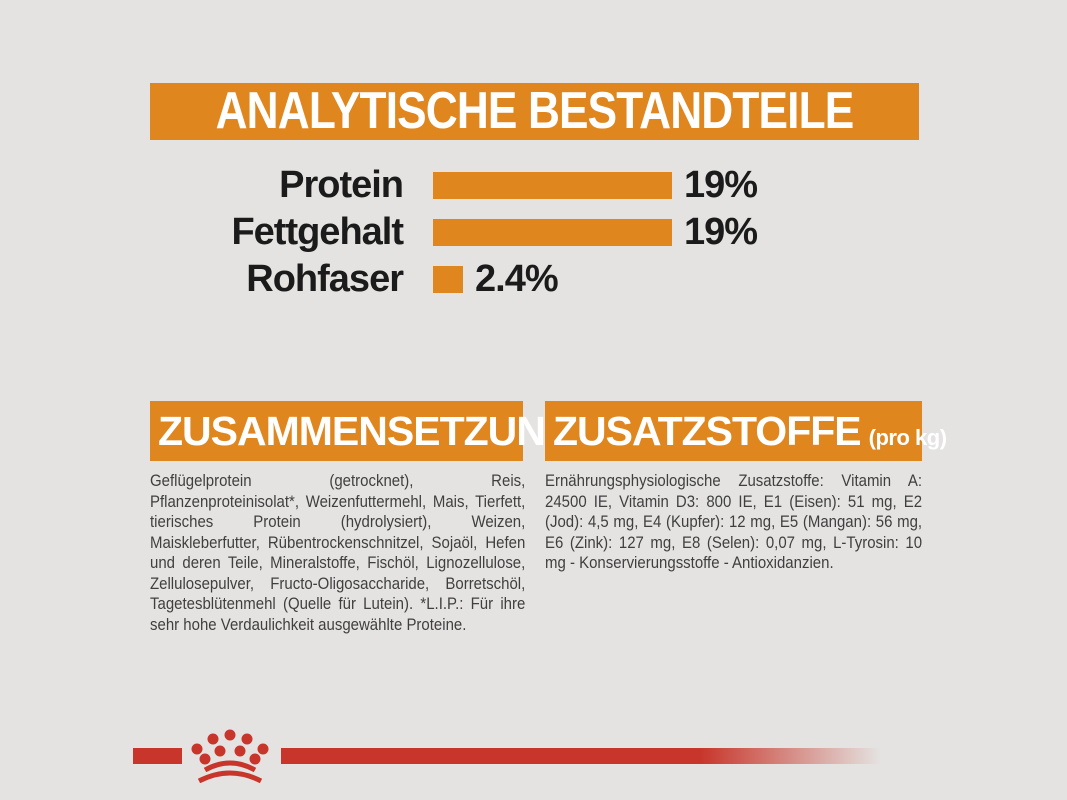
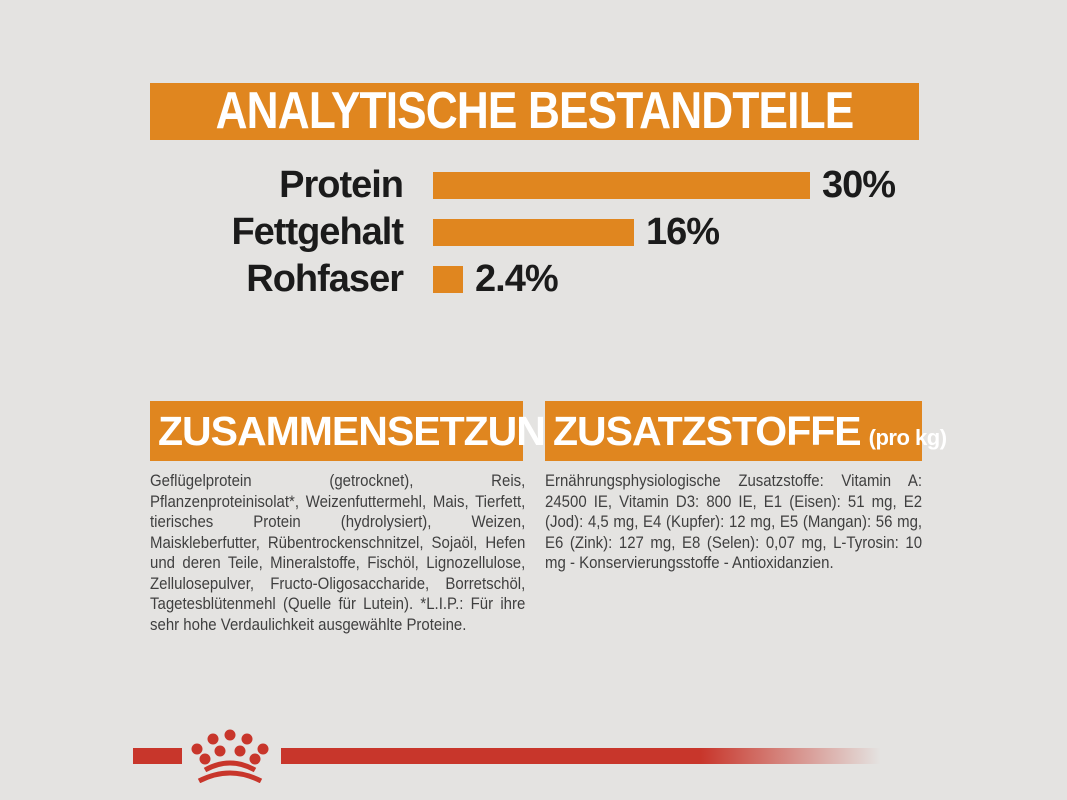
Protein: 19% -> 30%
Fettgehalt: 19% -> 16%
